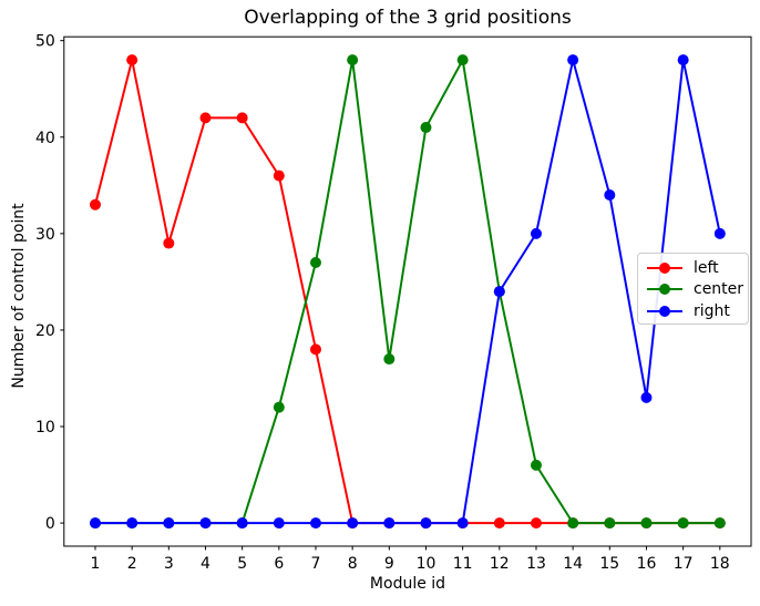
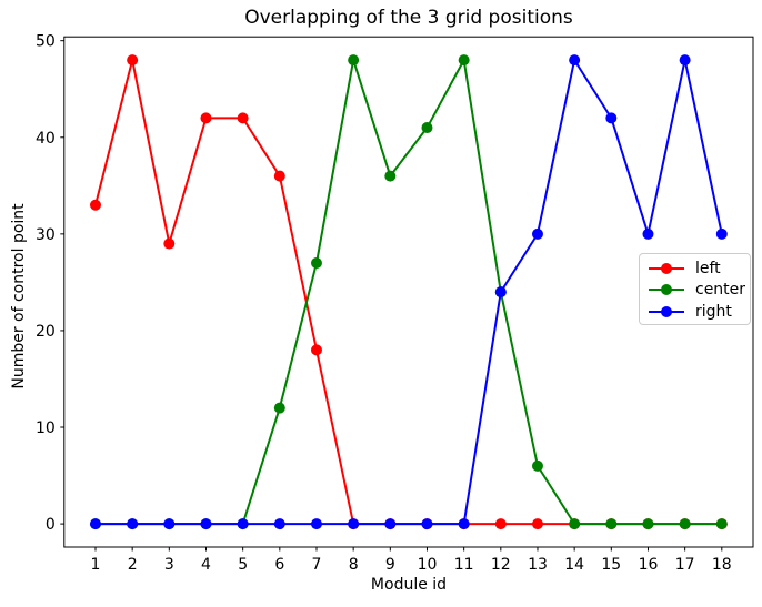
center/9: 17 -> 36
right/15: 34 -> 42
right/16: 13 -> 30
